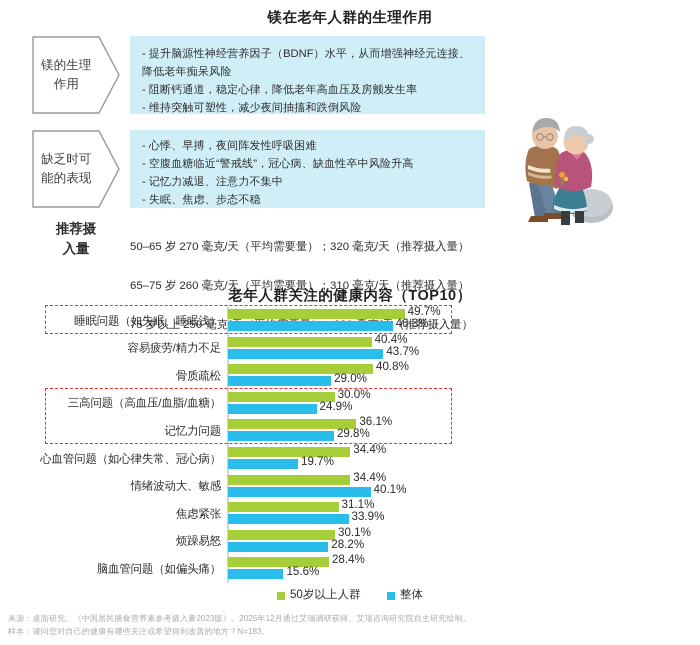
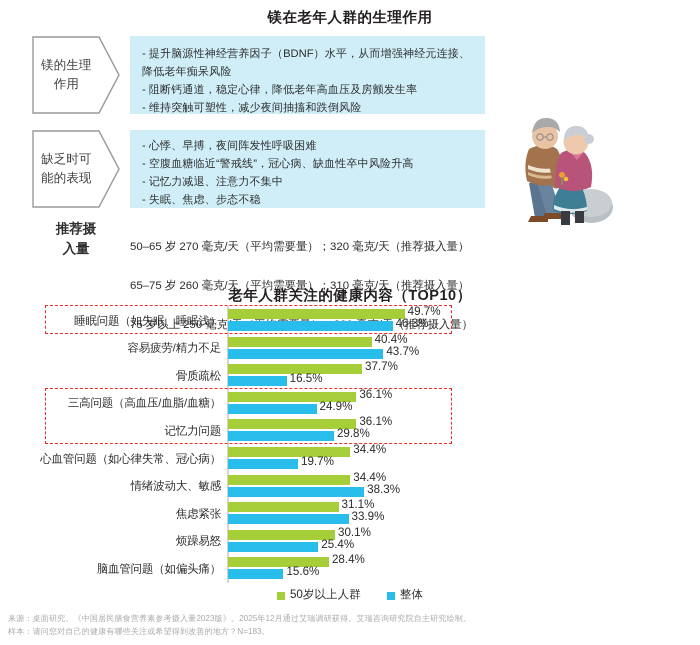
50岁以上人群/骨质疏松: 40.8% -> 37.7%
整体/骨质疏松: 29.0% -> 16.5%
50岁以上人群/三高问题（高血压/血脂/血糖）: 30.0% -> 36.1%
整体/情绪波动大、敏感: 40.1% -> 38.3%
整体/烦躁易怒: 28.2% -> 25.4%
